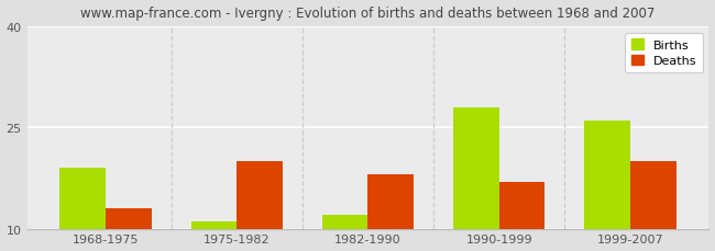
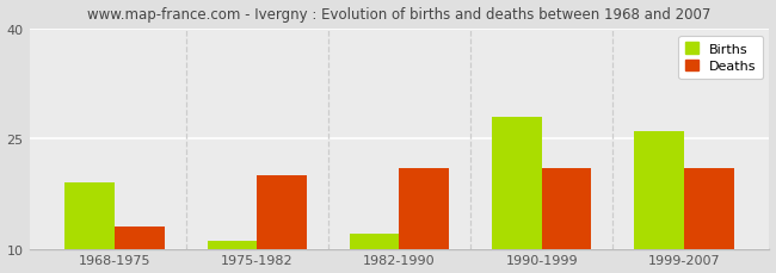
Deaths/1982-1990: 18 -> 21
Deaths/1990-1999: 17 -> 21
Deaths/1999-2007: 20 -> 21
